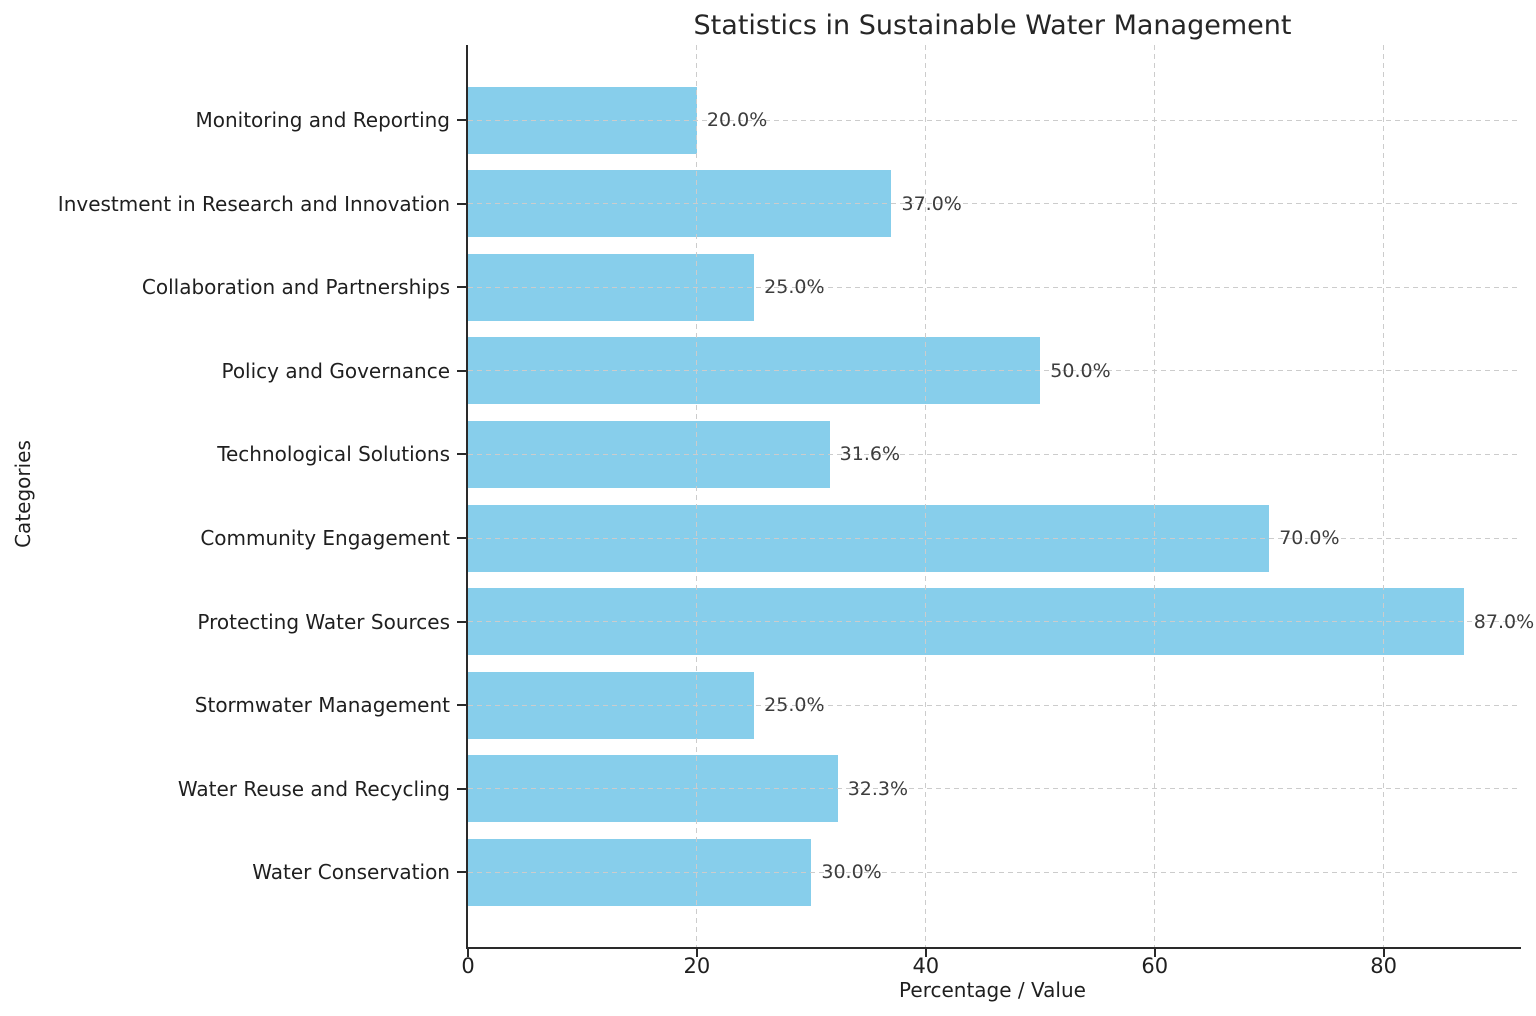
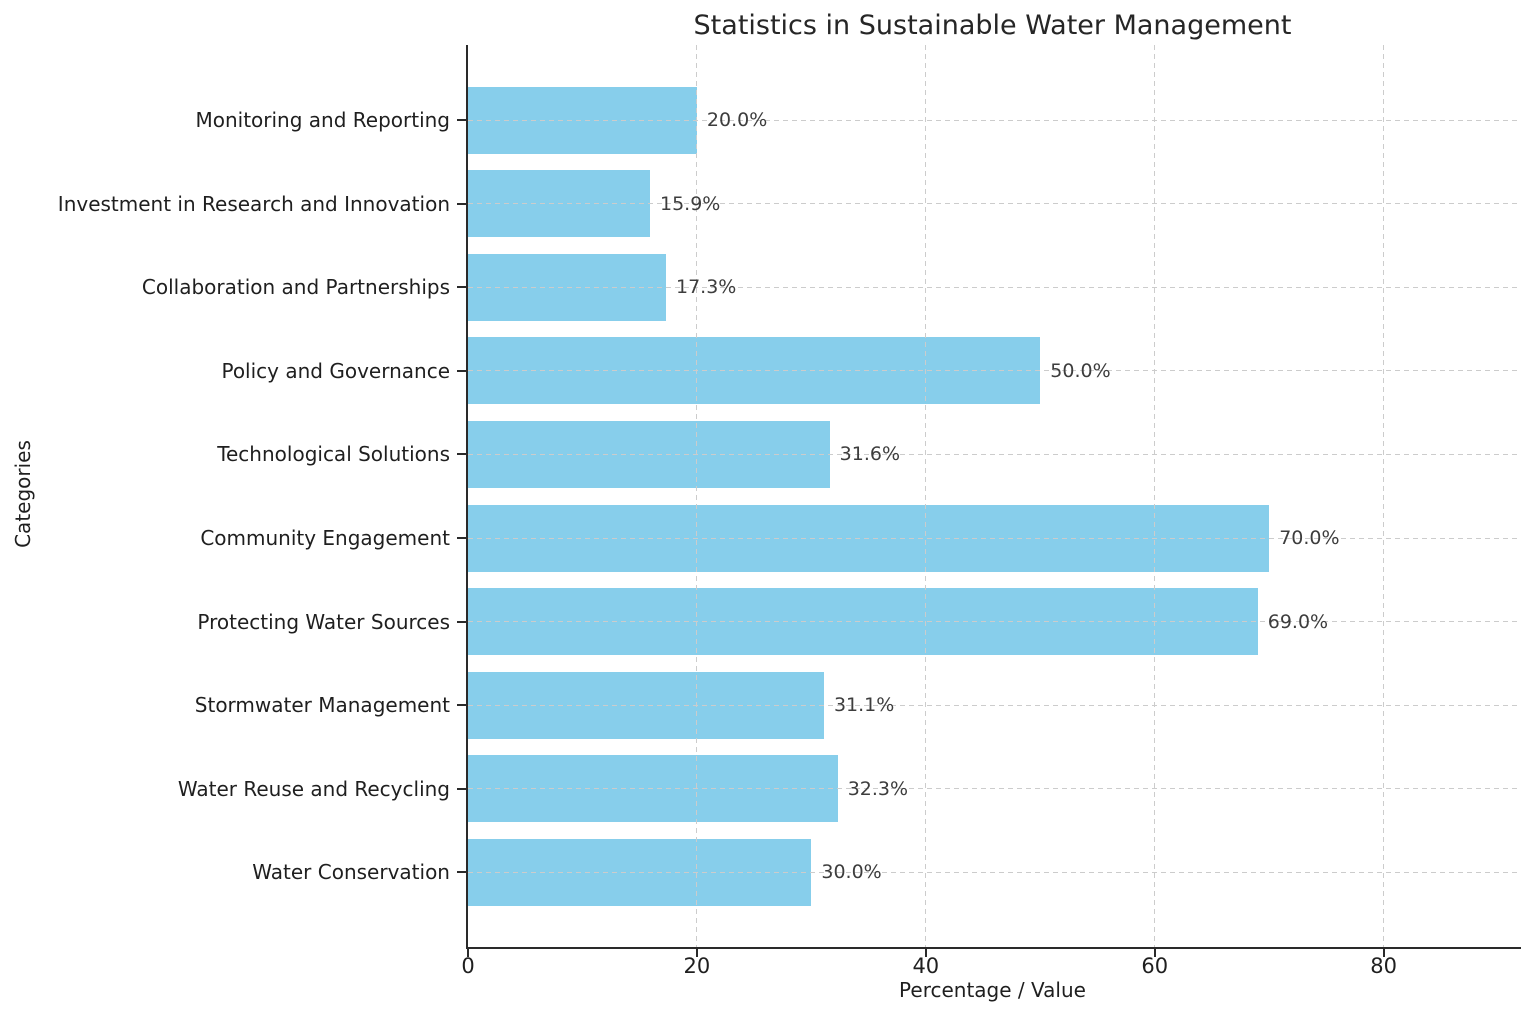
Investment in Research and Innovation: 37.0% -> 15.9%
Collaboration and Partnerships: 25.0% -> 17.3%
Protecting Water Sources: 87.0% -> 69.0%
Stormwater Management: 25.0% -> 31.1%
